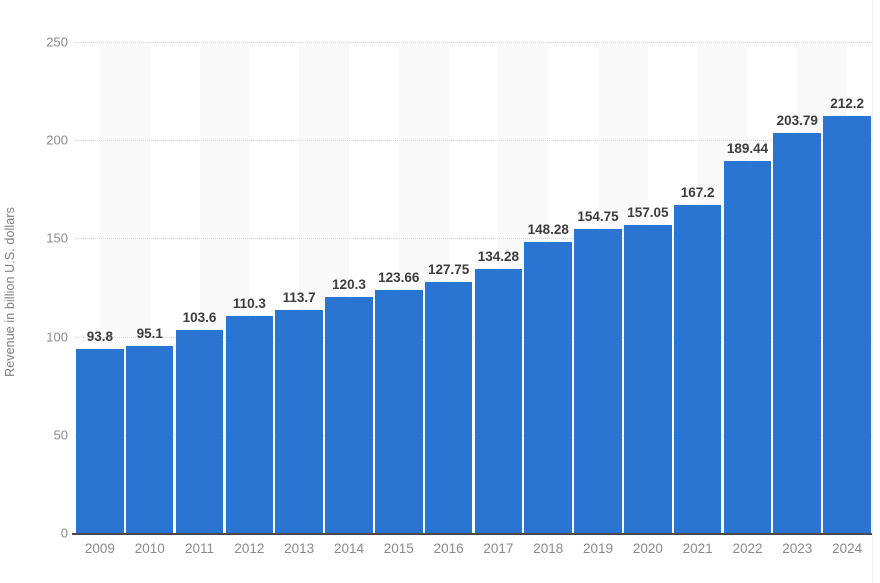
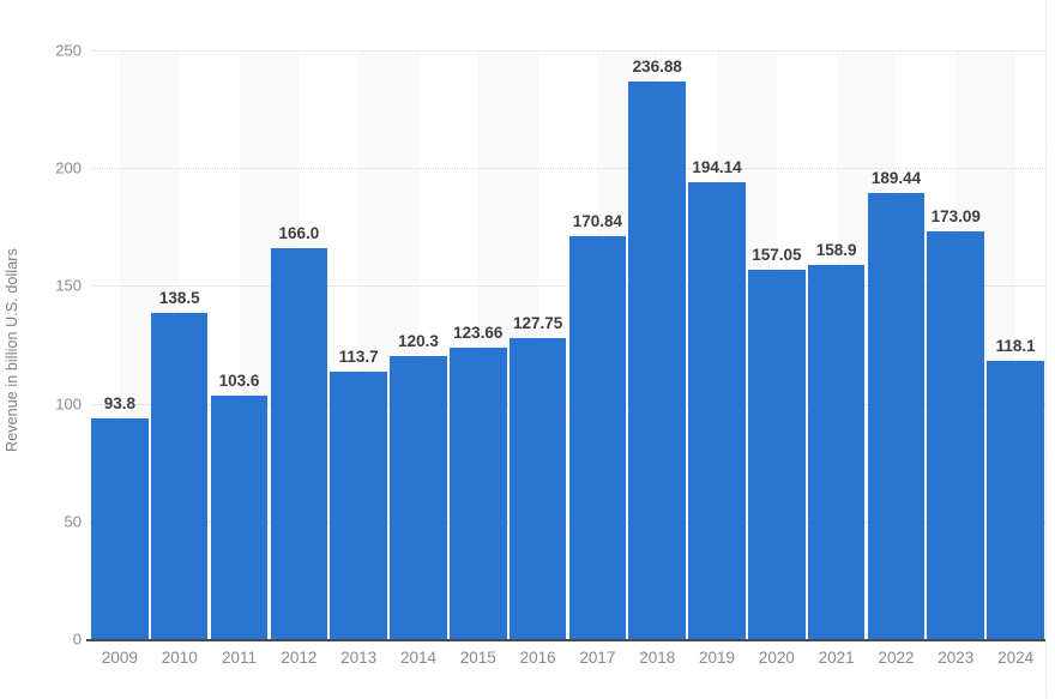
2010: 95.1 -> 138.5
2012: 110.3 -> 166.0
2017: 134.28 -> 170.84
2018: 148.28 -> 236.88
2019: 154.75 -> 194.14
2021: 167.2 -> 158.9
2023: 203.79 -> 173.09
2024: 212.2 -> 118.1
